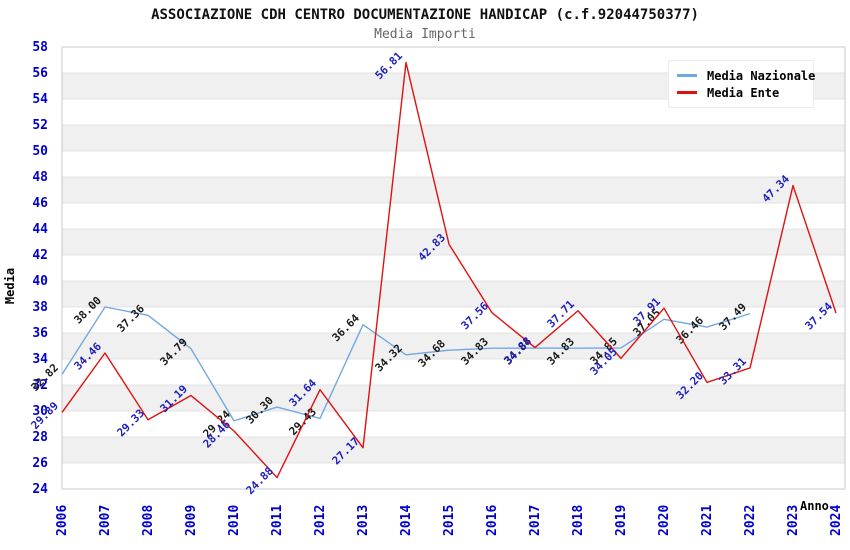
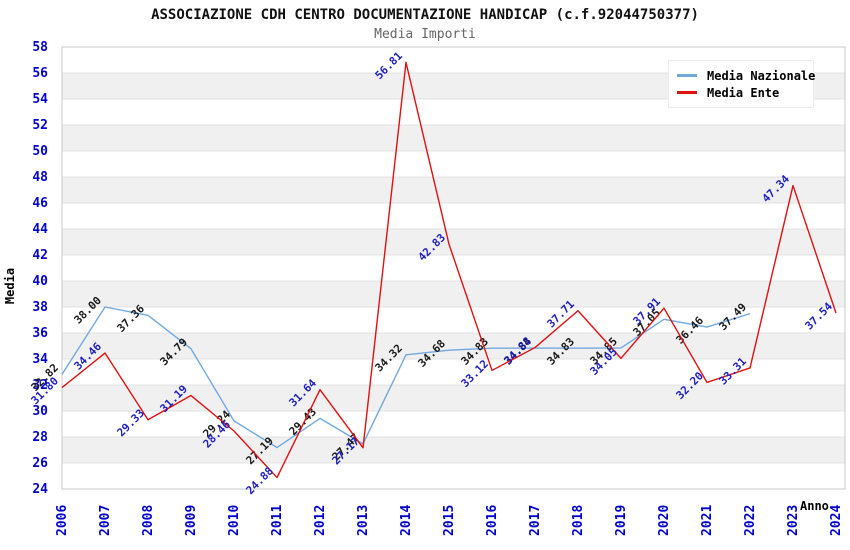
Media Ente/2006: 29.89 -> 31.80
Media Nazionale/2011: 30.30 -> 27.19
Media Nazionale/2013: 36.64 -> 27.47
Media Ente/2016: 37.56 -> 33.12
